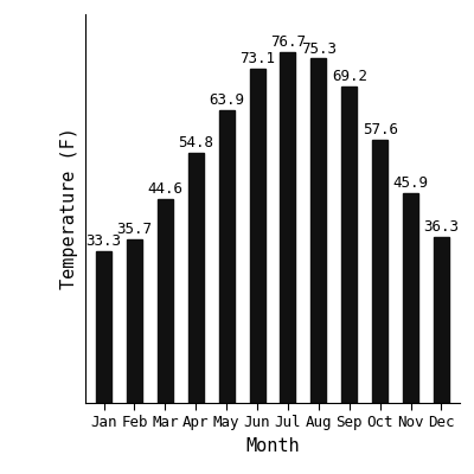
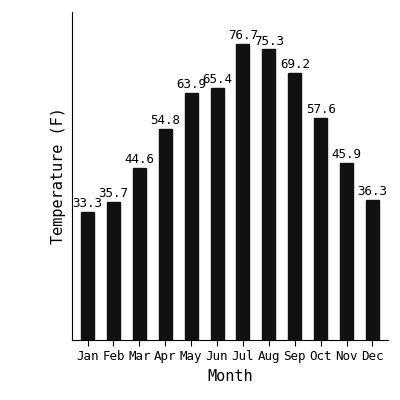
Jun: 73.1 -> 65.4
